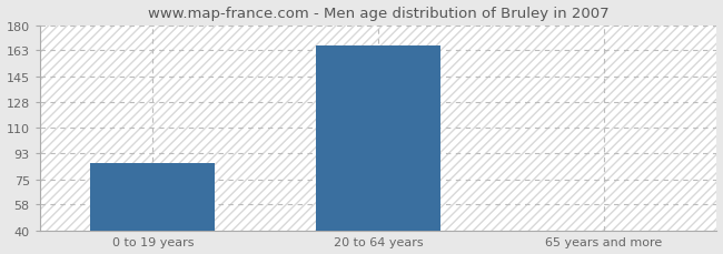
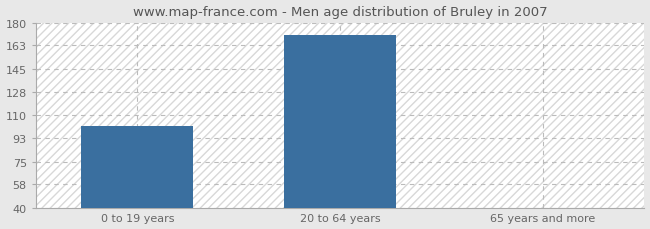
0 to 19 years: 86 -> 102
20 to 64 years: 166 -> 171
